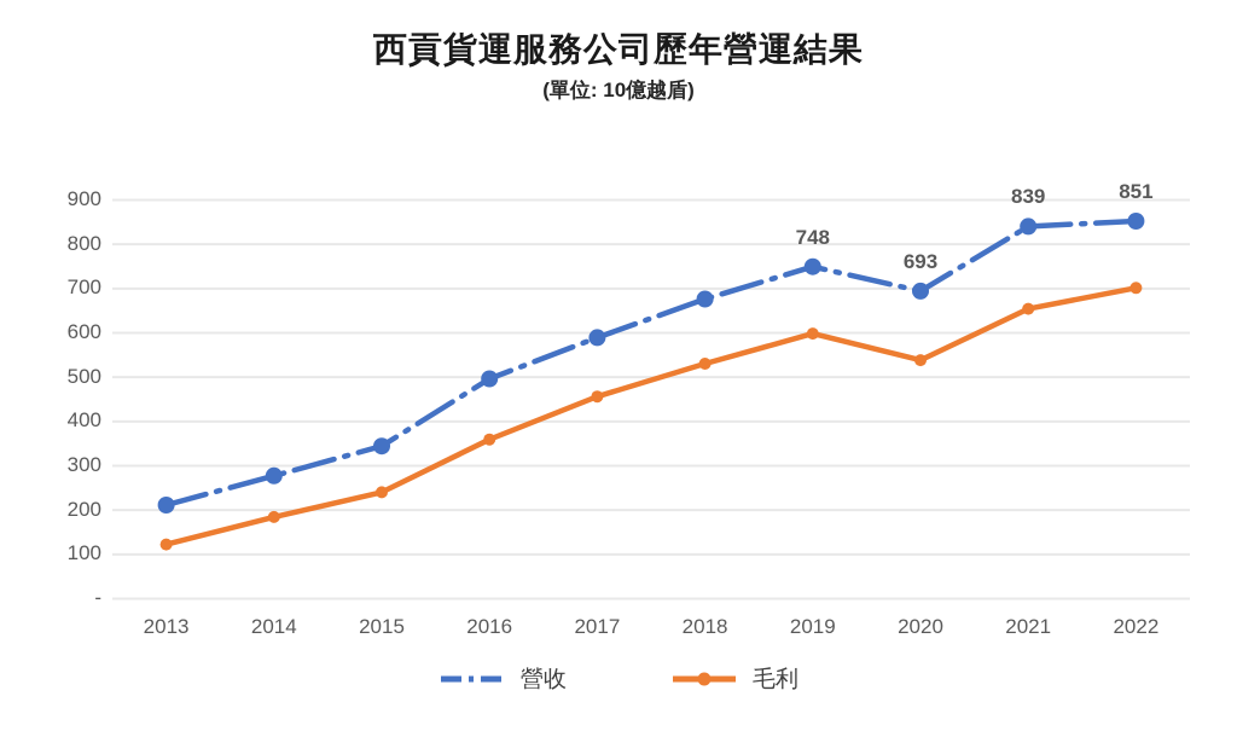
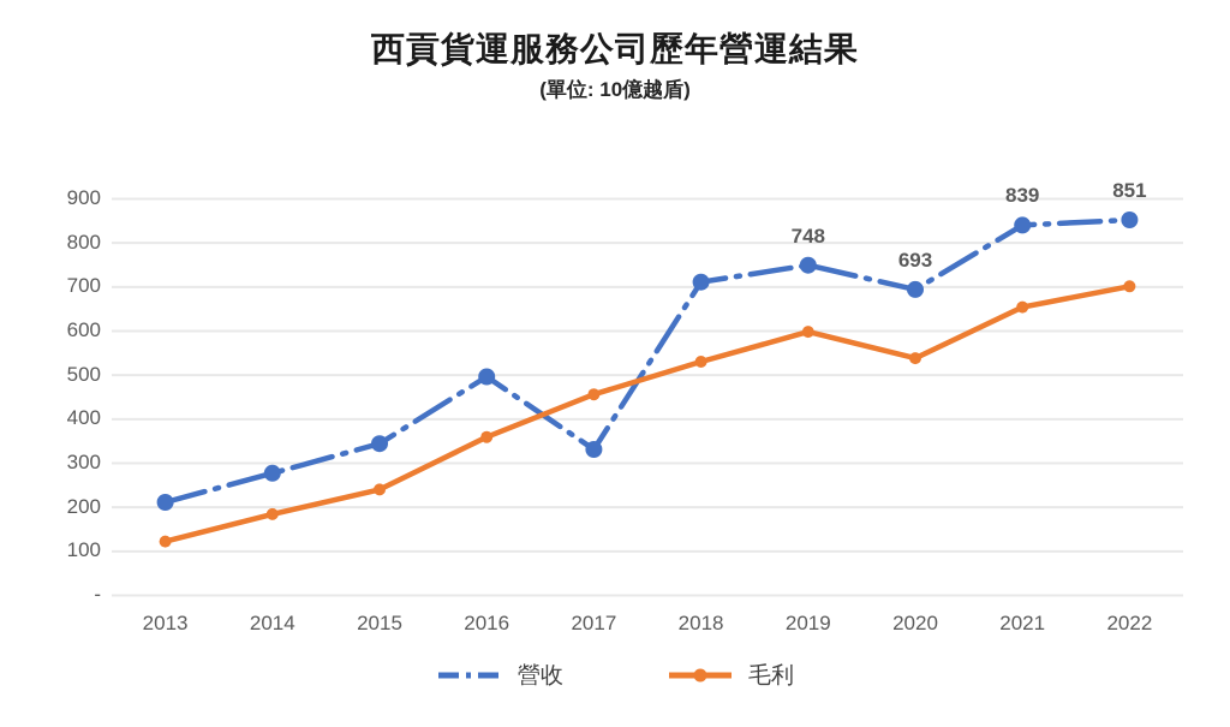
營收/2017: 590 -> 330
營收/2018: 680 -> 710
